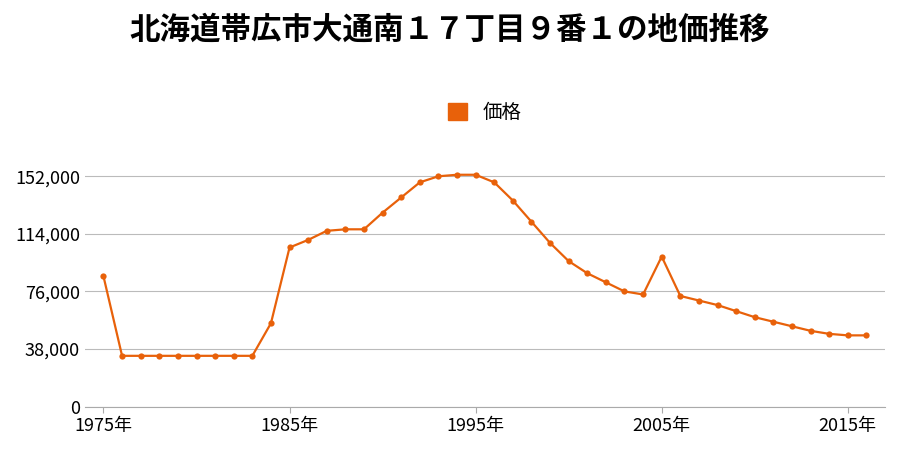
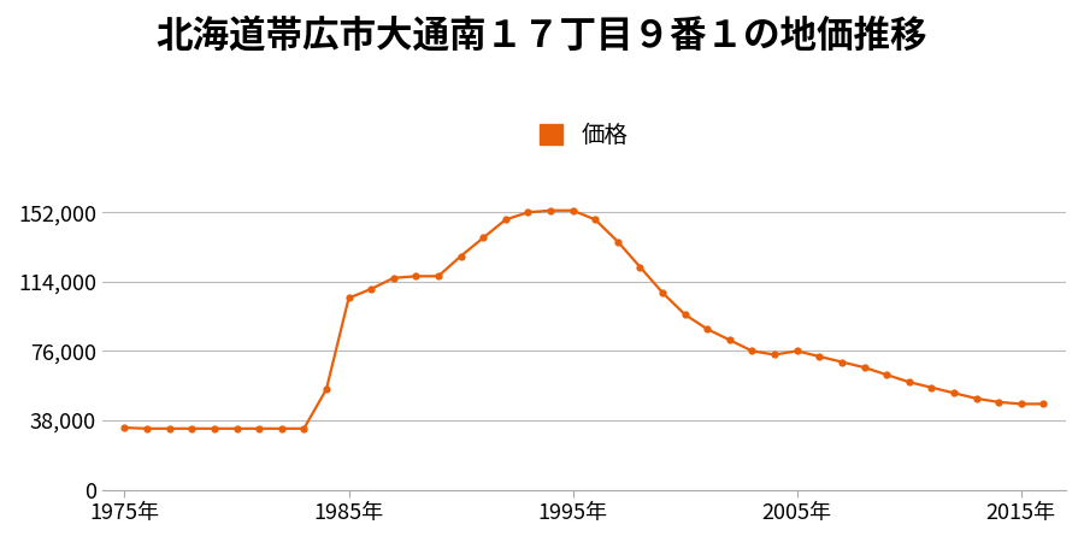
1975年: 86,000 -> 34,000
2005年: 99,000 -> 76,000
